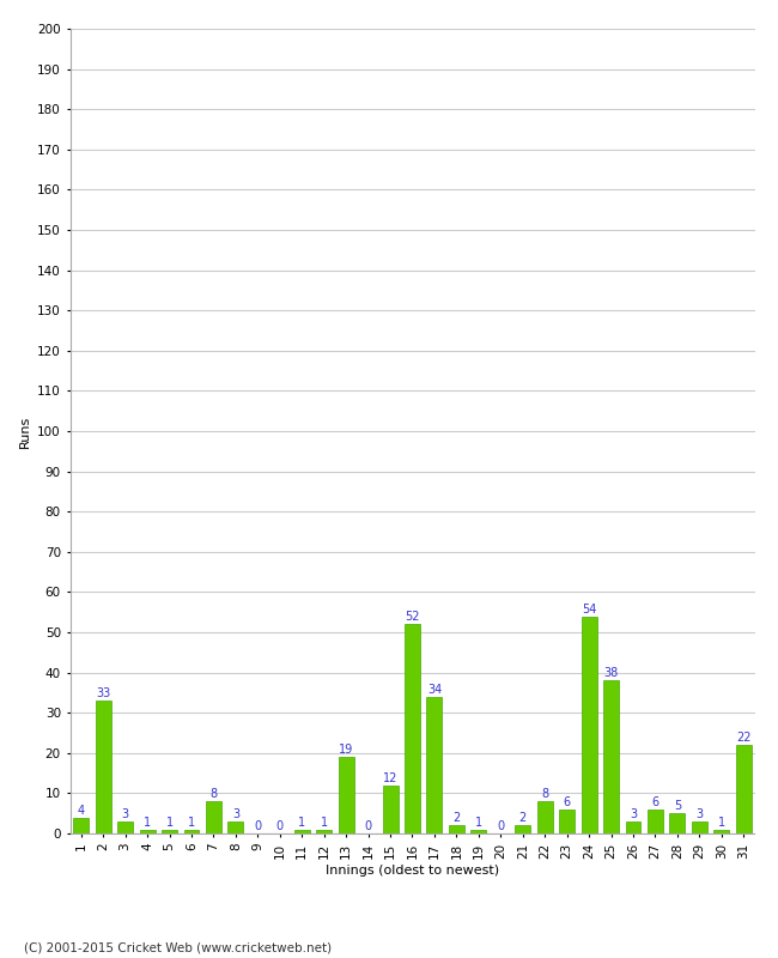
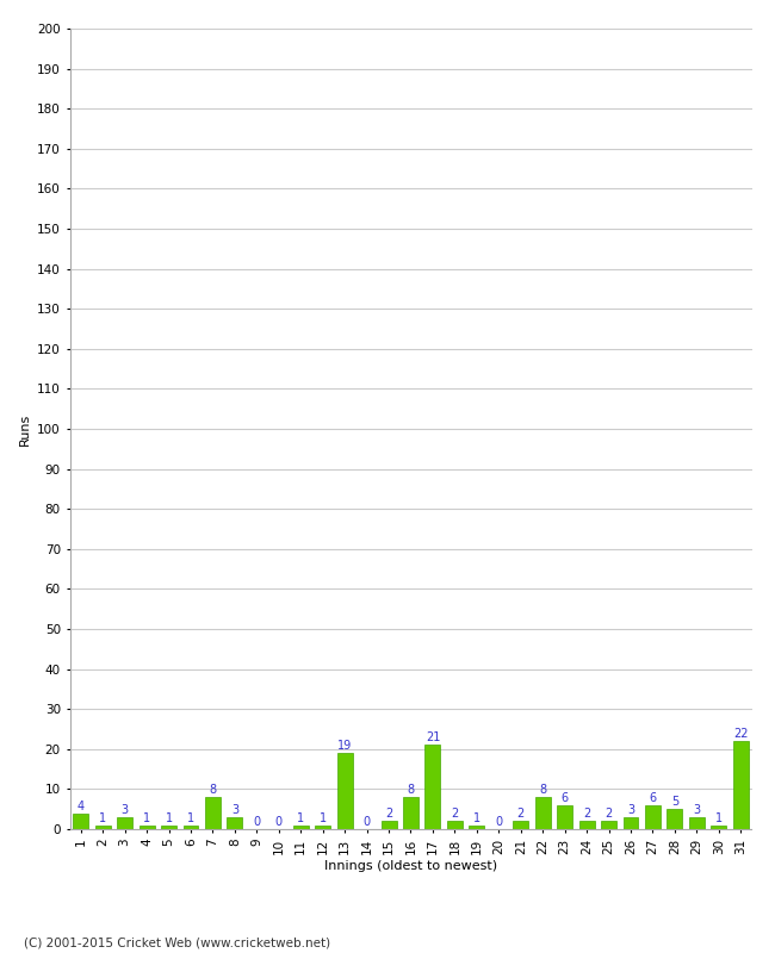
2: 33 -> 1
15: 12 -> 2
16: 52 -> 8
17: 34 -> 21
24: 54 -> 2
25: 38 -> 2
